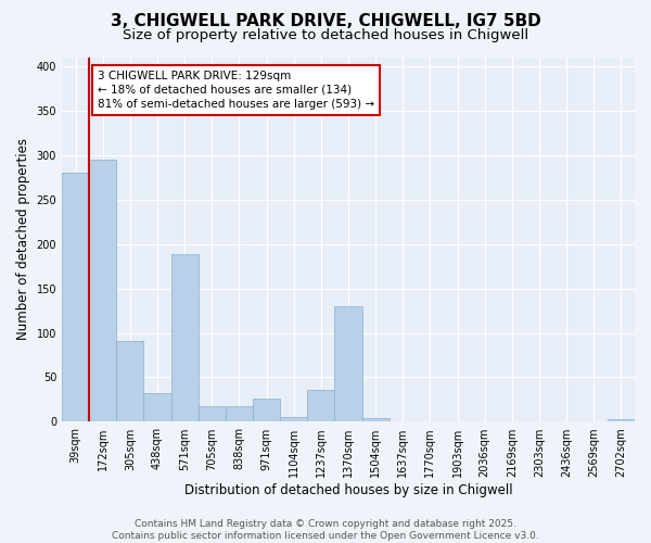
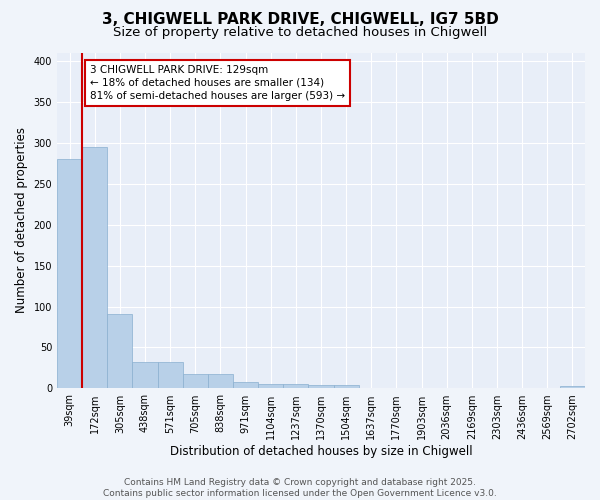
571sqm: 188 -> 32
971sqm: 26 -> 8
1237sqm: 36 -> 5
1370sqm: 130 -> 4
